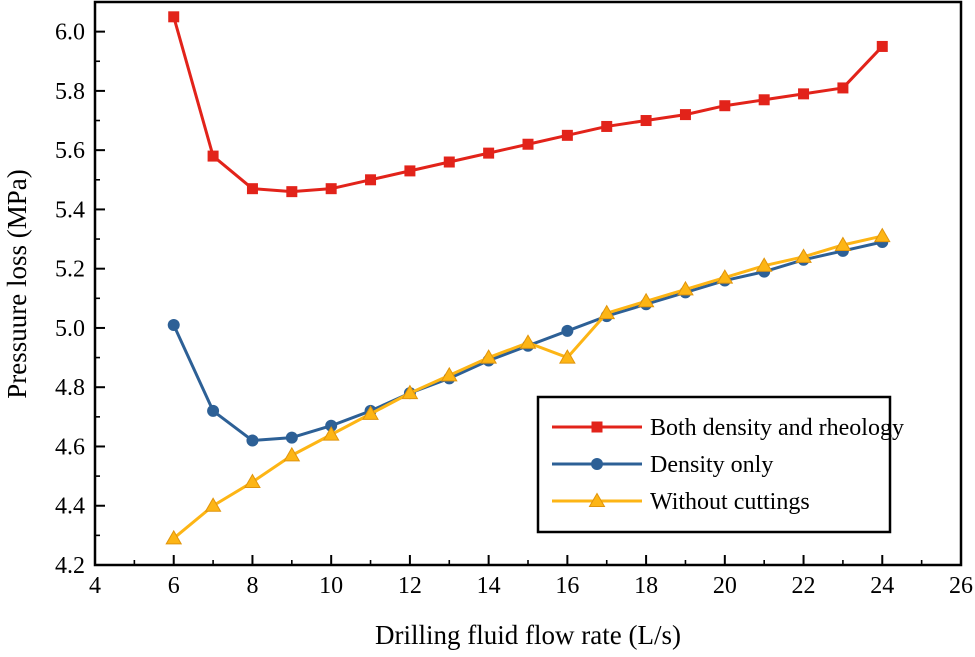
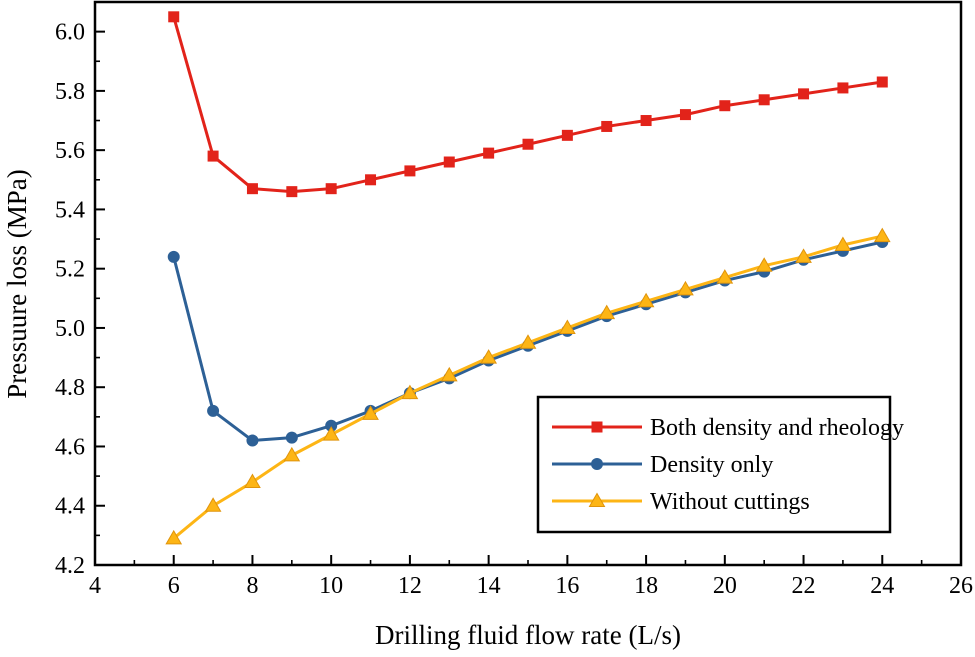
Density only/6: 5.01 -> 5.24
Without cuttings/16: 4.90 -> 5.00
Both density and rheology/24: 5.95 -> 5.83
